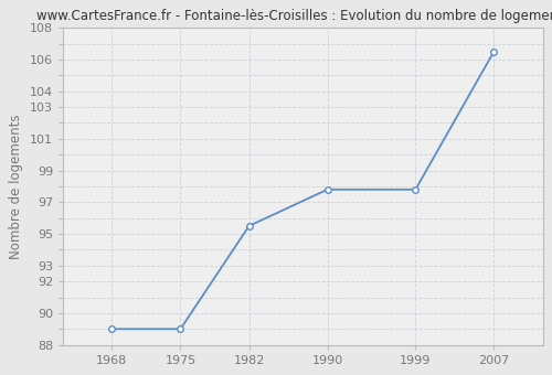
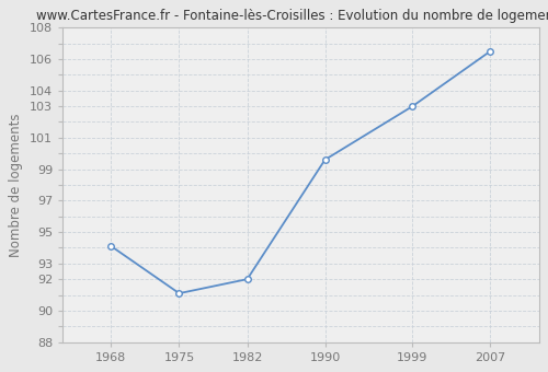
1968: 89.0 -> 94.1
1975: 89.0 -> 91.1
1982: 95.5 -> 92.0
1990: 97.8 -> 99.6
1999: 97.8 -> 103.0
